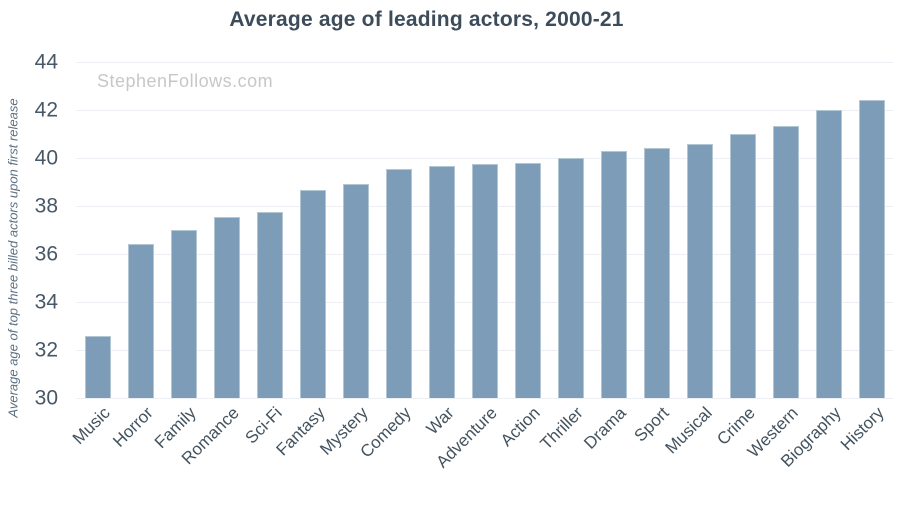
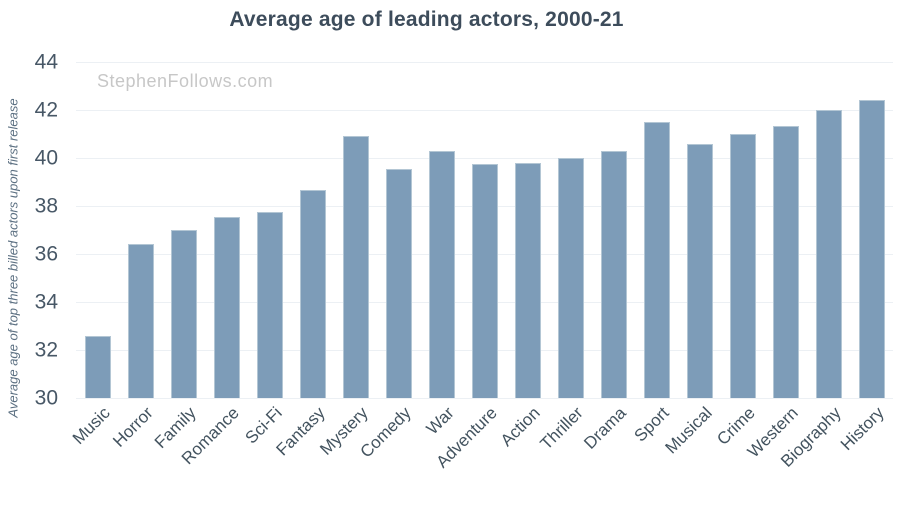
Mystery: 38.9 -> 40.9
War: 39.6 -> 40.3
Sport: 40.4 -> 41.5
